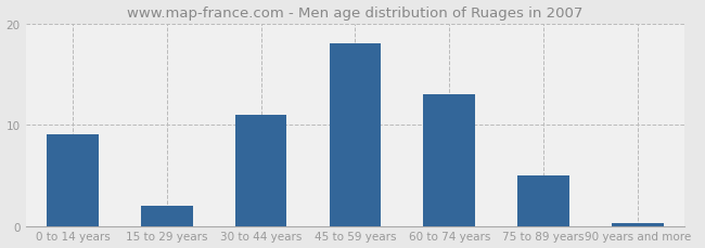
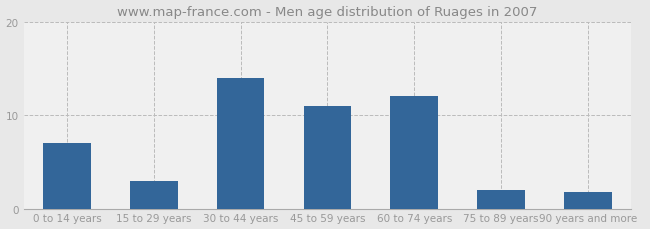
0 to 14 years: 9.0 -> 7.0
15 to 29 years: 2.0 -> 3.0
30 to 44 years: 11.0 -> 14.0
45 to 59 years: 18.0 -> 11.0
60 to 74 years: 13.0 -> 12.0
75 to 89 years: 5.0 -> 2.0
90 years and more: 0.3 -> 1.8
